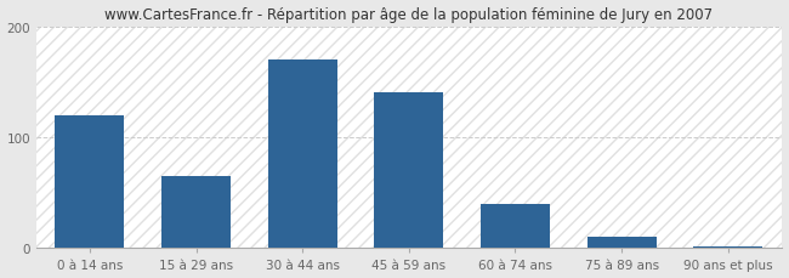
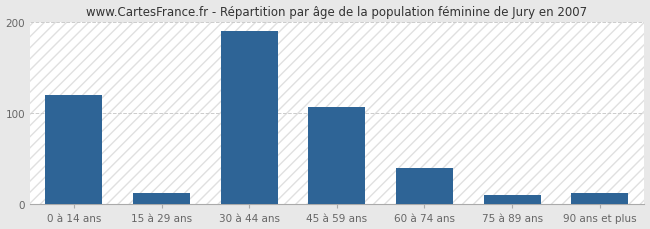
15 à 29 ans: 65 -> 12
30 à 44 ans: 170 -> 190
45 à 59 ans: 140 -> 106
90 ans et plus: 2 -> 12
